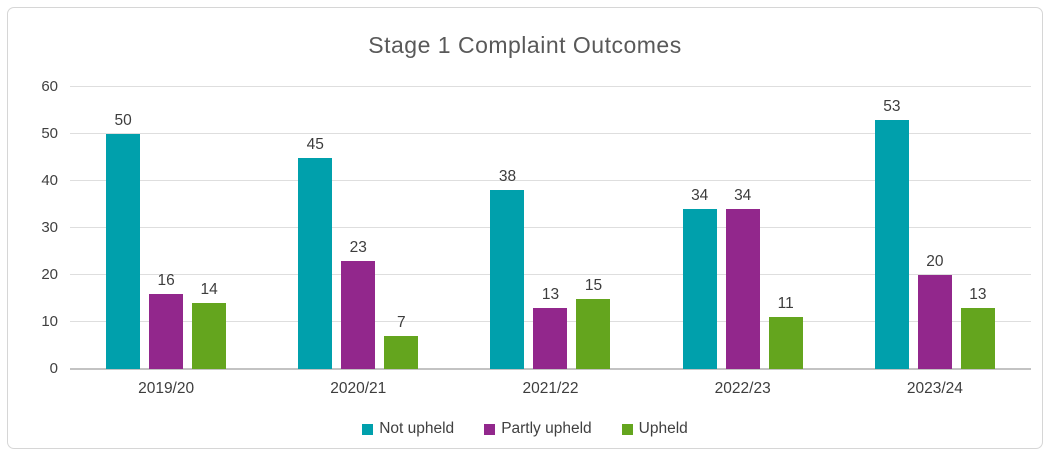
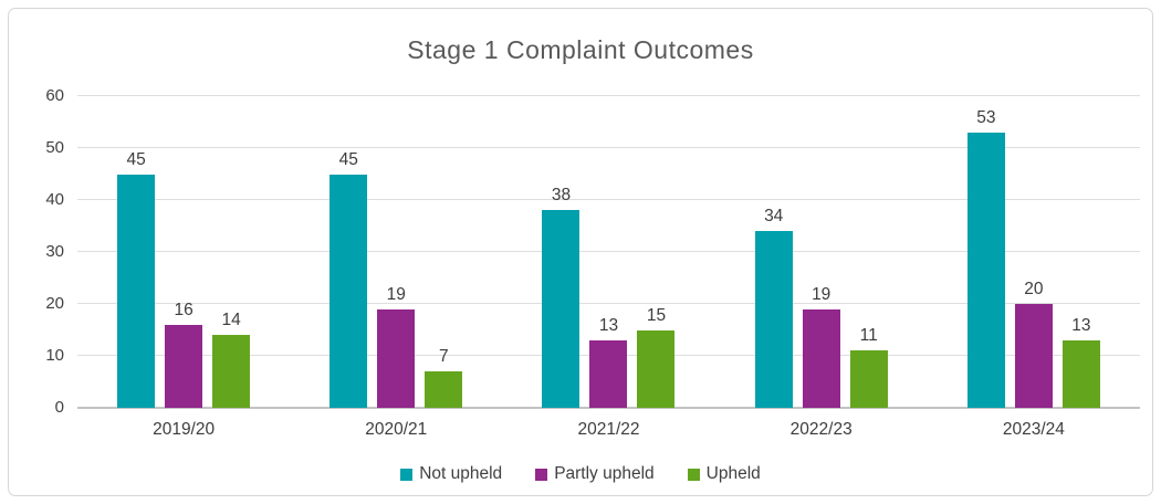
Not upheld/2019/20: 50 -> 45
Partly upheld/2020/21: 23 -> 19
Partly upheld/2022/23: 34 -> 19
